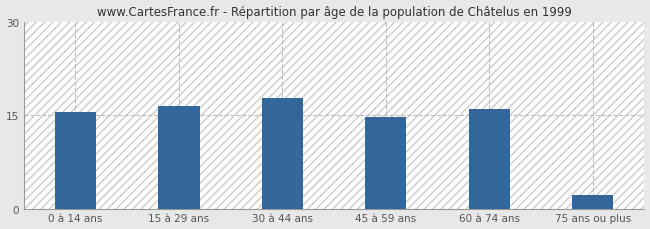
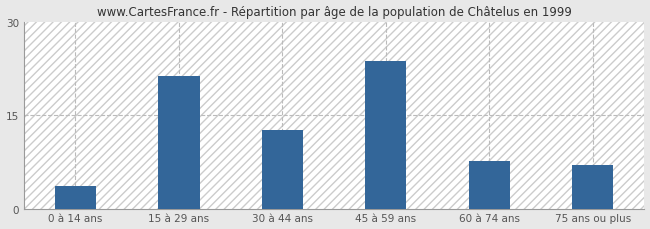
0 à 14 ans: 15.5 -> 3.6
15 à 29 ans: 16.4 -> 21.2
30 à 44 ans: 17.8 -> 12.6
45 à 59 ans: 14.7 -> 23.6
60 à 74 ans: 16.0 -> 7.6
75 ans ou plus: 2.1 -> 7.0
